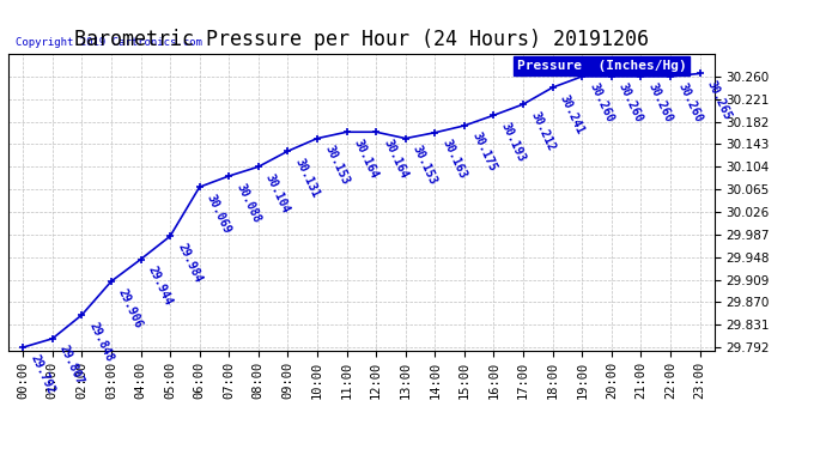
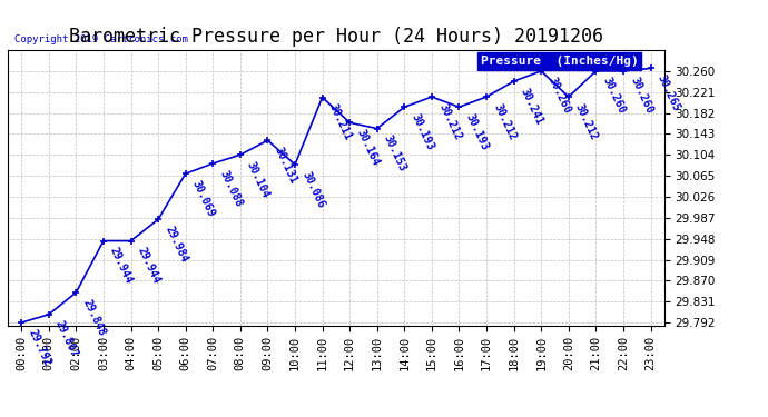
03:00: 29.906 -> 29.944
10:00: 30.153 -> 30.086
11:00: 30.164 -> 30.211
14:00: 30.163 -> 30.193
15:00: 30.175 -> 30.212
20:00: 30.260 -> 30.212
